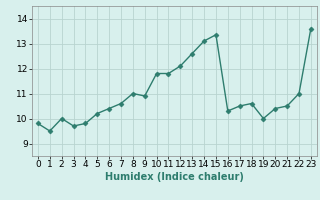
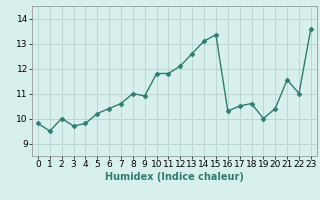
21: 10.50 -> 11.55
